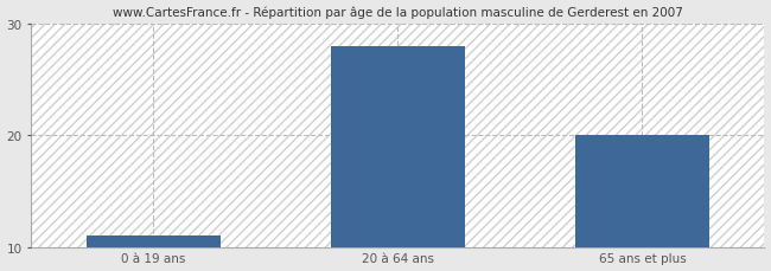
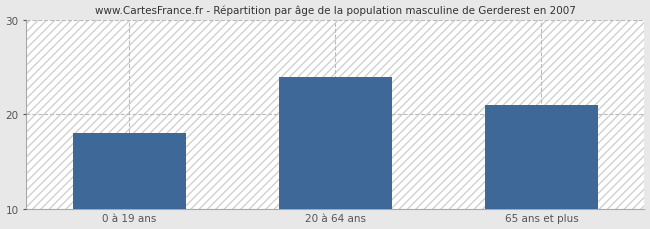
0 à 19 ans: 11 -> 18
20 à 64 ans: 28 -> 24
65 ans et plus: 20 -> 21
